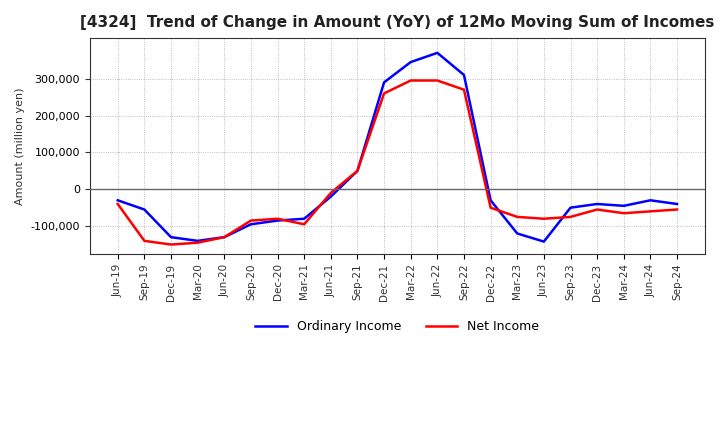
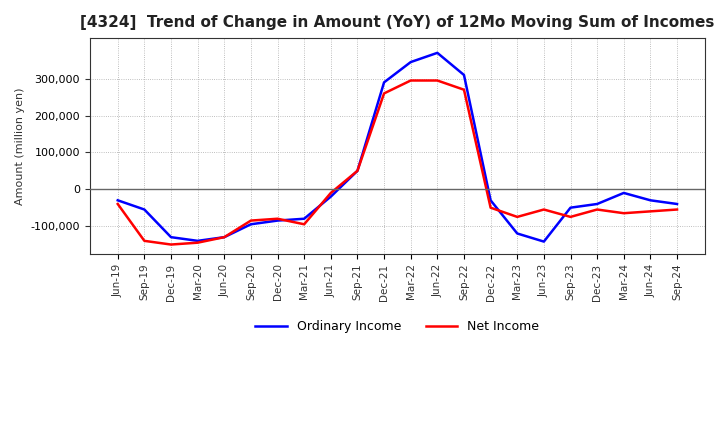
Net Income/Jun-23: -80,000 -> -55,000
Ordinary Income/Mar-24: -45,000 -> -10,000
